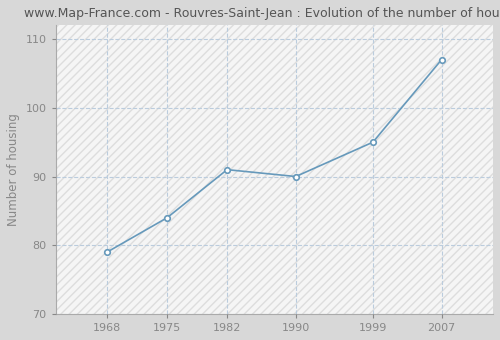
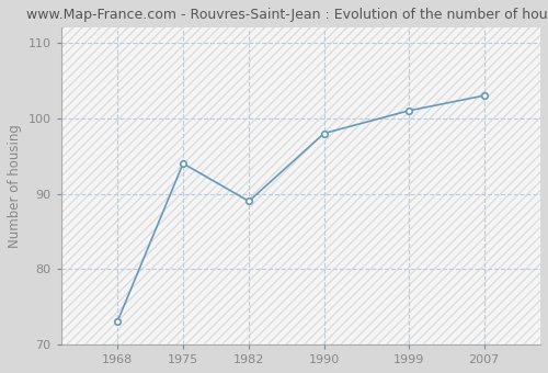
1968: 79 -> 73
1975: 84 -> 94
1982: 91 -> 89
1990: 90 -> 98
1999: 95 -> 101
2007: 107 -> 103
